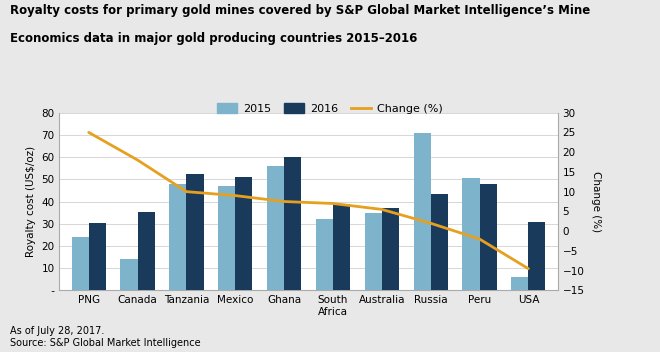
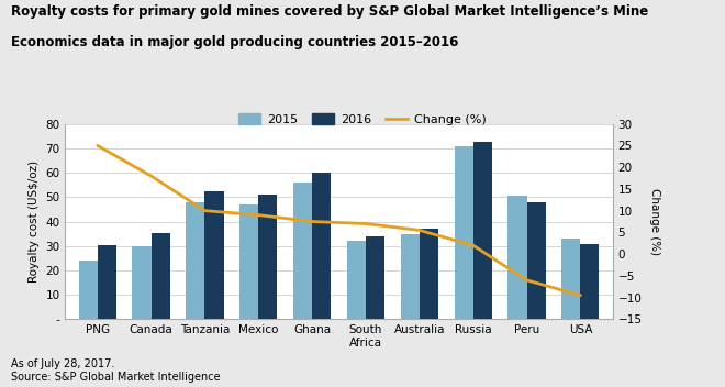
2015/Canada: 14.0 -> 30.0
2016/South Africa: 39.0 -> 34.0
2016/Russia: 43.5 -> 72.5
Change (%)/Peru: -2.0 -> -6.0
2015/USA: 6.0 -> 33.0
